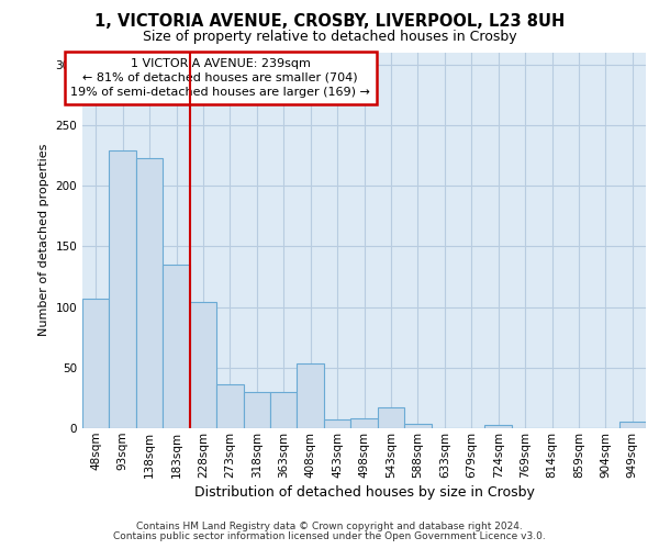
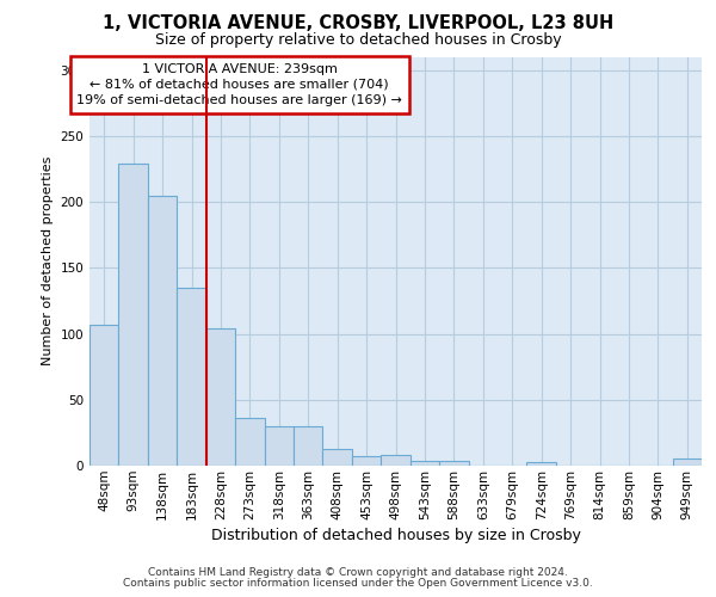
138sqm: 223 -> 205
408sqm: 53 -> 13
543sqm: 17 -> 4
